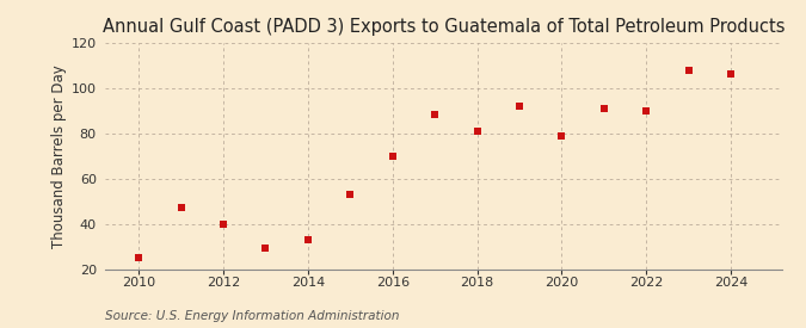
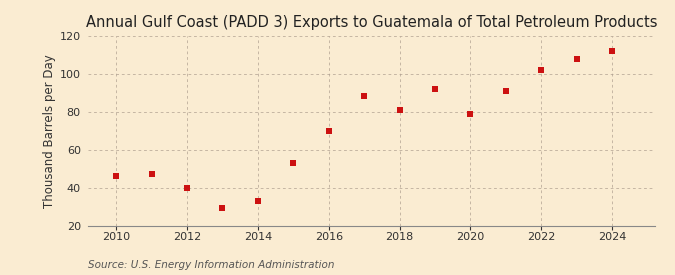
2010: 25 -> 46
2022: 90 -> 102
2024: 106 -> 112
